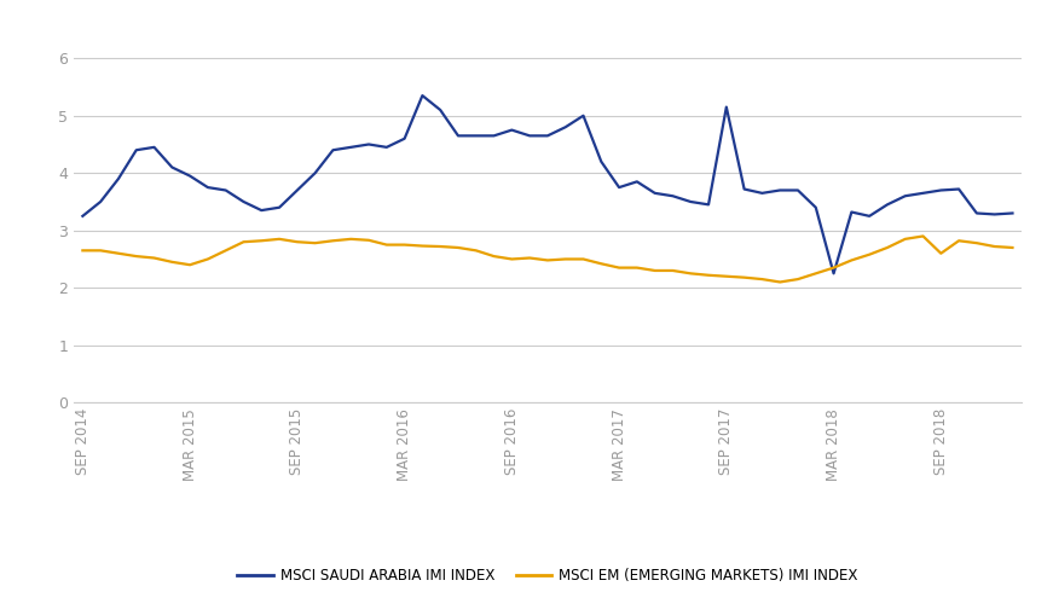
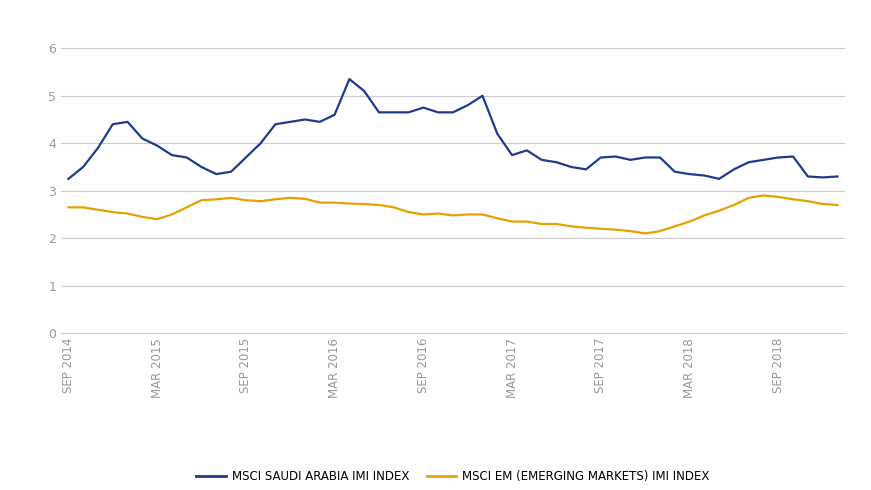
MSCI SAUDI ARABIA IMI INDEX/SEP 2017: 5.15 -> 3.70
MSCI SAUDI ARABIA IMI INDEX/MAR 2018: 2.25 -> 3.35
MSCI EM (EMERGING MARKETS) IMI INDEX/SEP 2018: 2.60 -> 2.87
